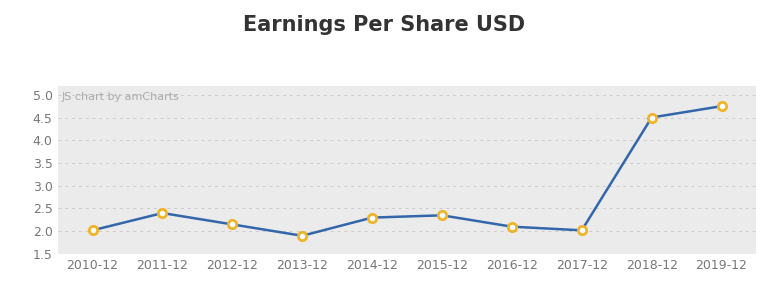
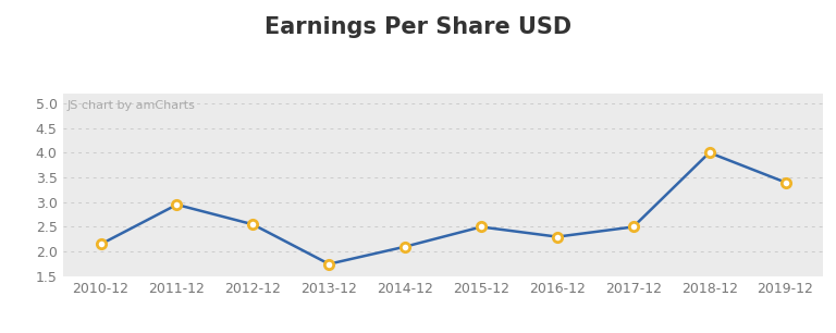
2010-12: 2.02 -> 2.15
2011-12: 2.40 -> 2.95
2012-12: 2.15 -> 2.55
2013-12: 1.90 -> 1.75
2014-12: 2.30 -> 2.10
2015-12: 2.35 -> 2.50
2016-12: 2.10 -> 2.30
2017-12: 2.02 -> 2.50
2018-12: 4.50 -> 4.00
2019-12: 4.75 -> 3.40
